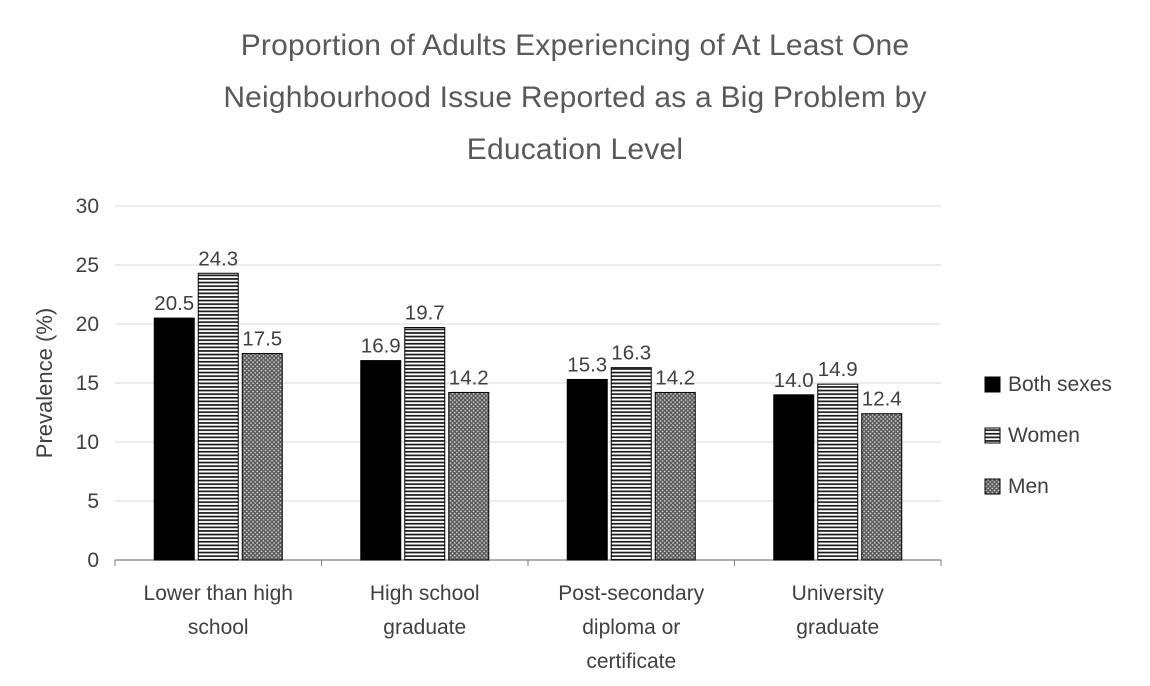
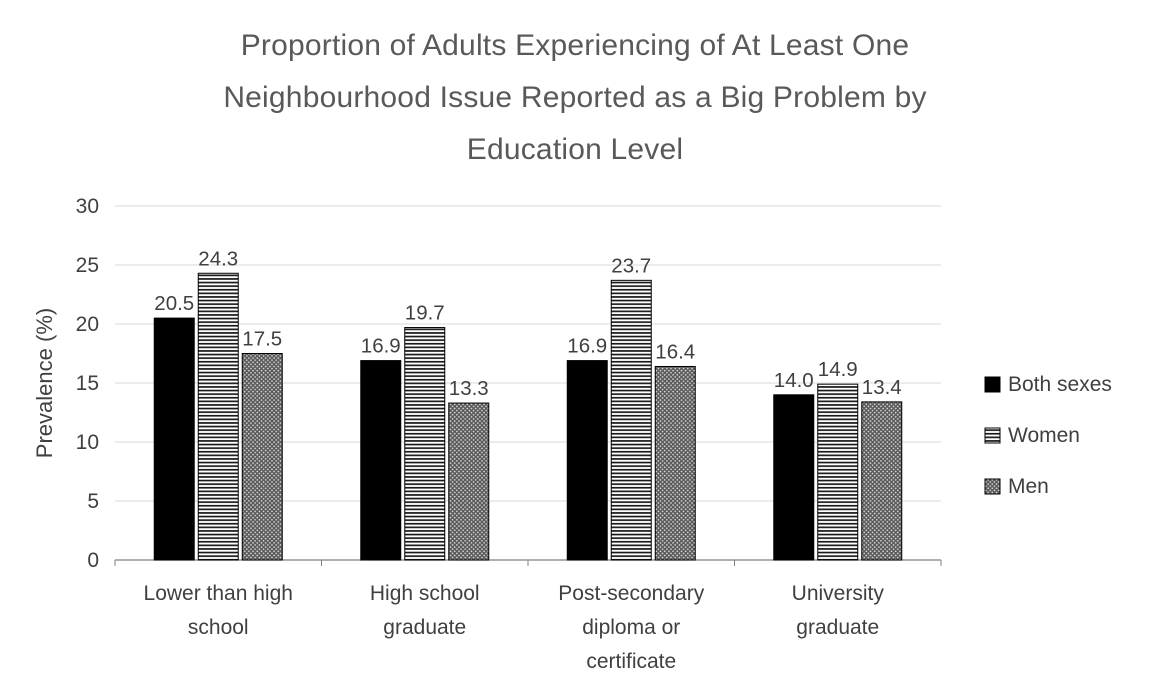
Men/High school graduate: 14.2 -> 13.3
Both sexes/Post-secondary diploma or certificate: 15.3 -> 16.9
Women/Post-secondary diploma or certificate: 16.3 -> 23.7
Men/Post-secondary diploma or certificate: 14.2 -> 16.4
Men/University graduate: 12.4 -> 13.4
